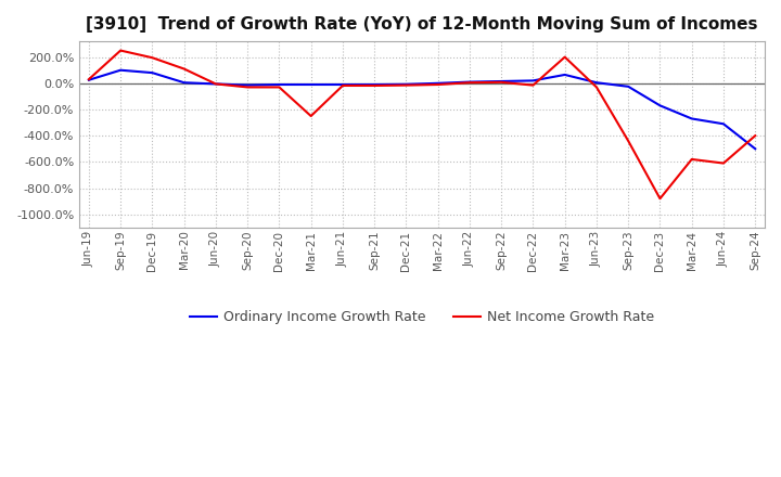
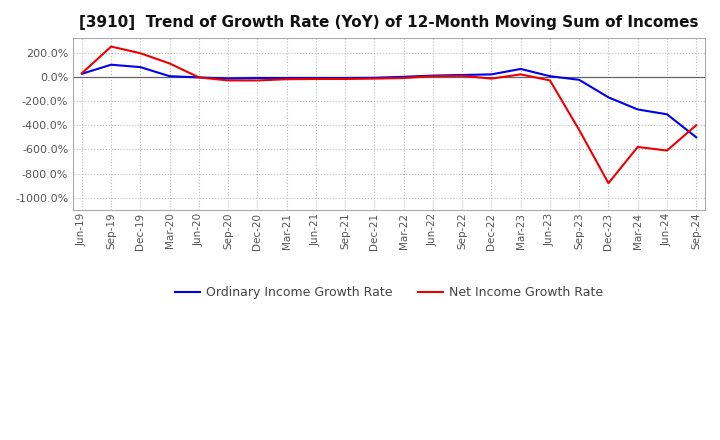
Net Income Growth Rate/Mar-21: -250% -> -20%
Net Income Growth Rate/Mar-23: 200% -> 20%
